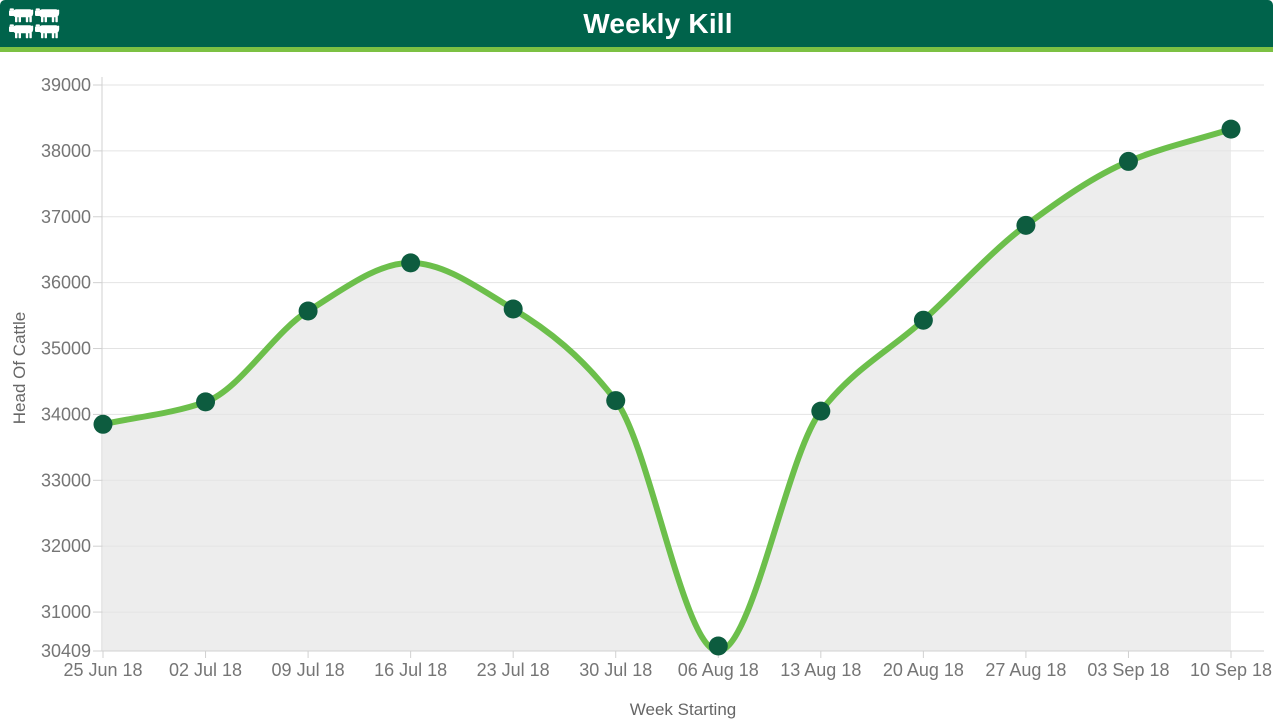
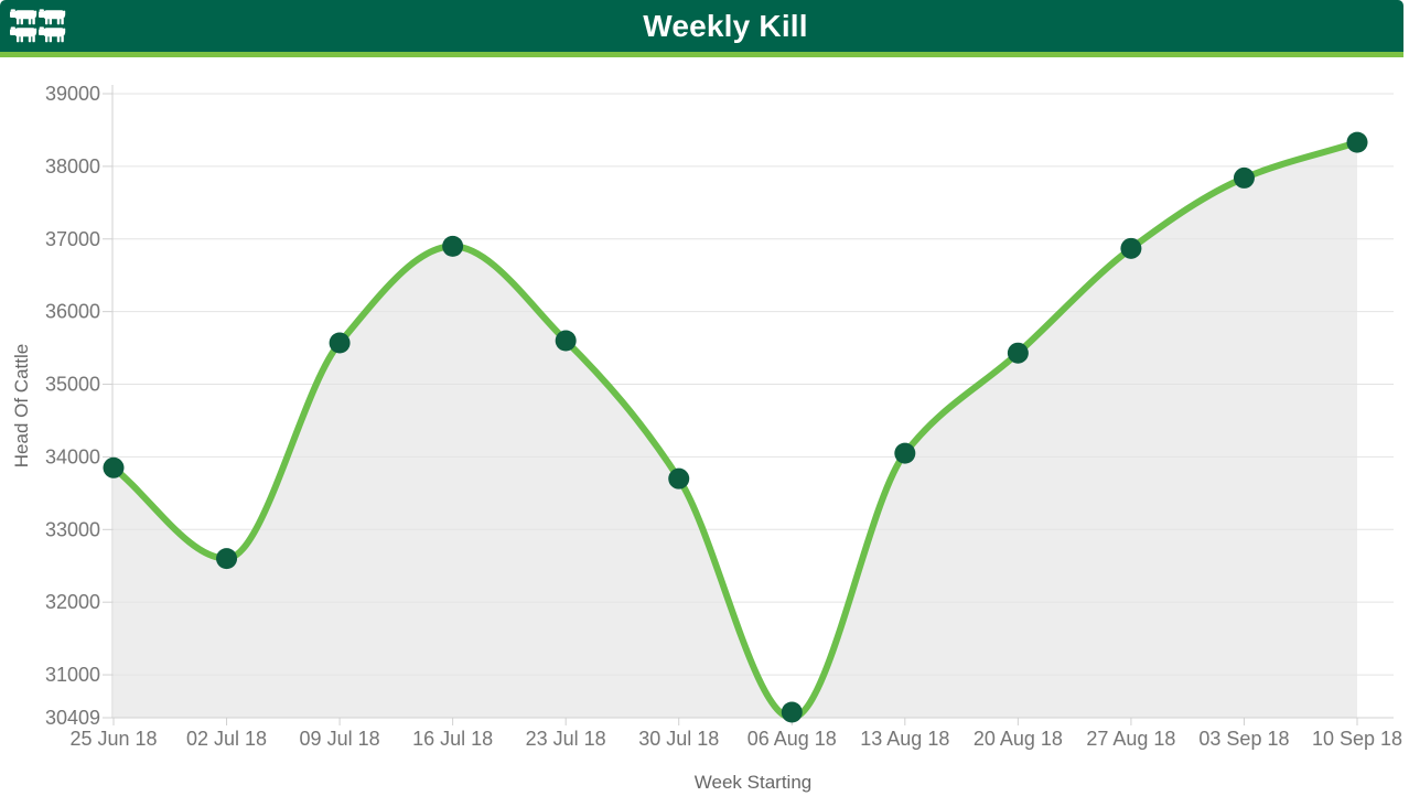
02 Jul 18: 34200 -> 32600
16 Jul 18: 36300 -> 36900
30 Jul 18: 34200 -> 33700
